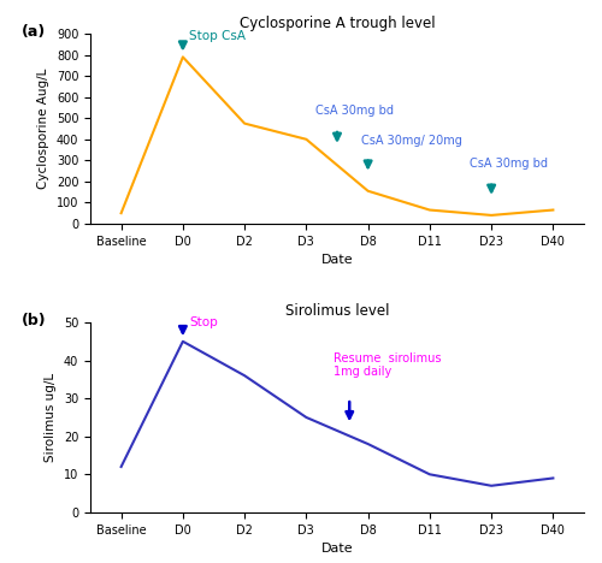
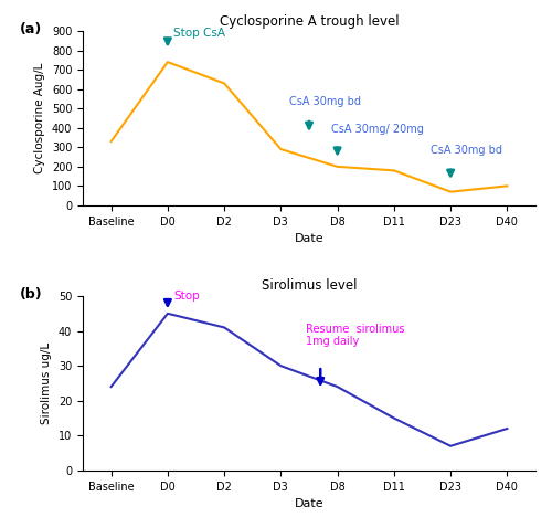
Cyclosporine A trough level/Baseline: 50 -> 330
Cyclosporine A trough level/D0: 790 -> 740
Cyclosporine A trough level/D2: 480 -> 630
Cyclosporine A trough level/D3: 400 -> 290
Cyclosporine A trough level/D8: 160 -> 200
Cyclosporine A trough level/D11: 60 -> 180
Cyclosporine A trough level/D23: 40 -> 70
Cyclosporine A trough level/D40: 60 -> 100
Sirolimus level/Baseline: 12 -> 24
Sirolimus level/D2: 36 -> 41
Sirolimus level/D3: 25 -> 30
Sirolimus level/D8: 18 -> 24
Sirolimus level/D11: 10 -> 15
Sirolimus level/D40: 9 -> 12
